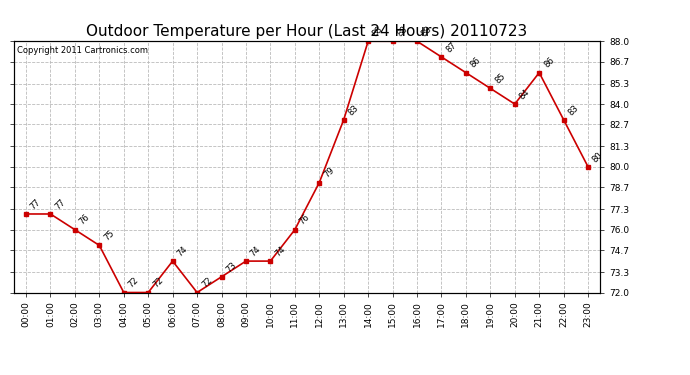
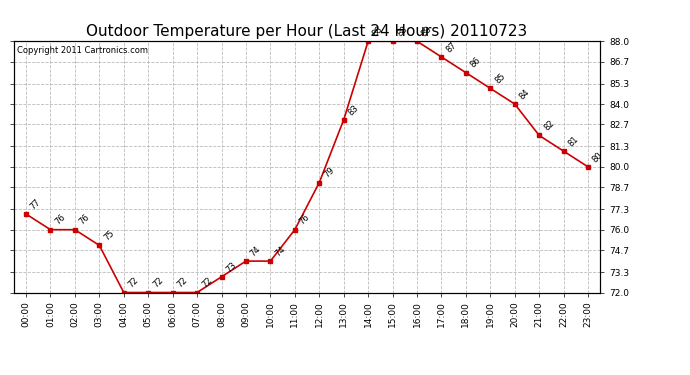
01:00: 77 -> 76
06:00: 74 -> 72
21:00: 86 -> 82
22:00: 83 -> 81
